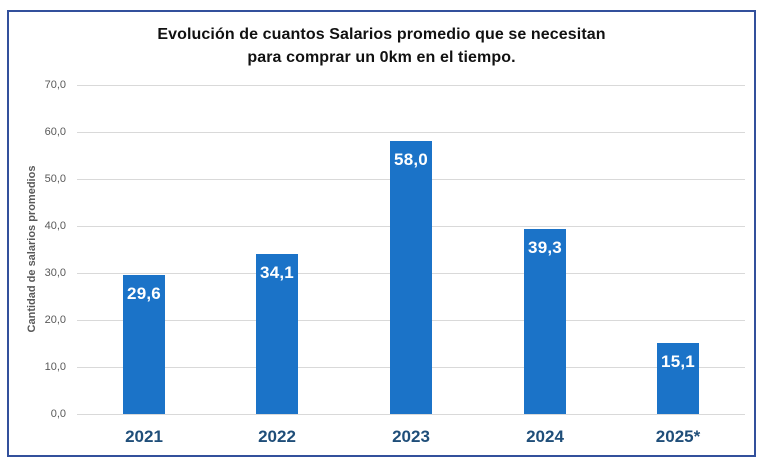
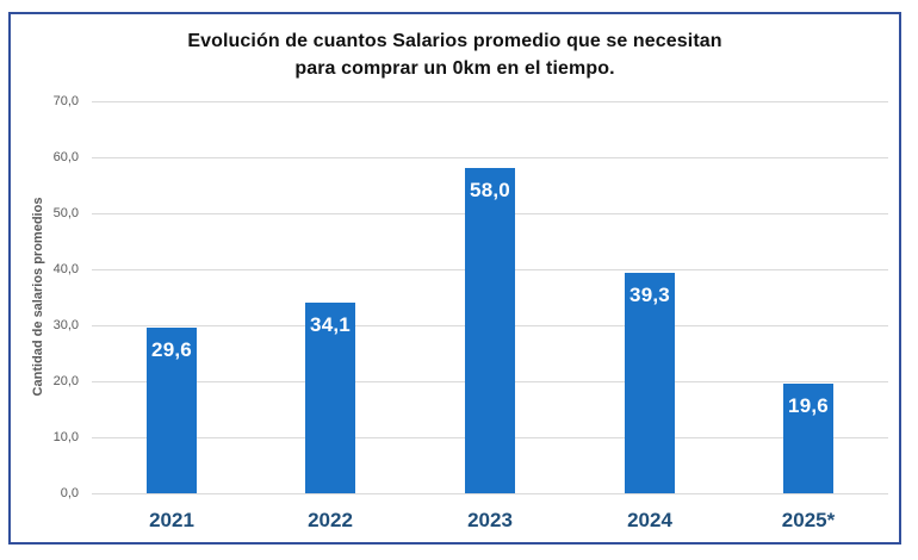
2025*: 15,1 -> 19,6
